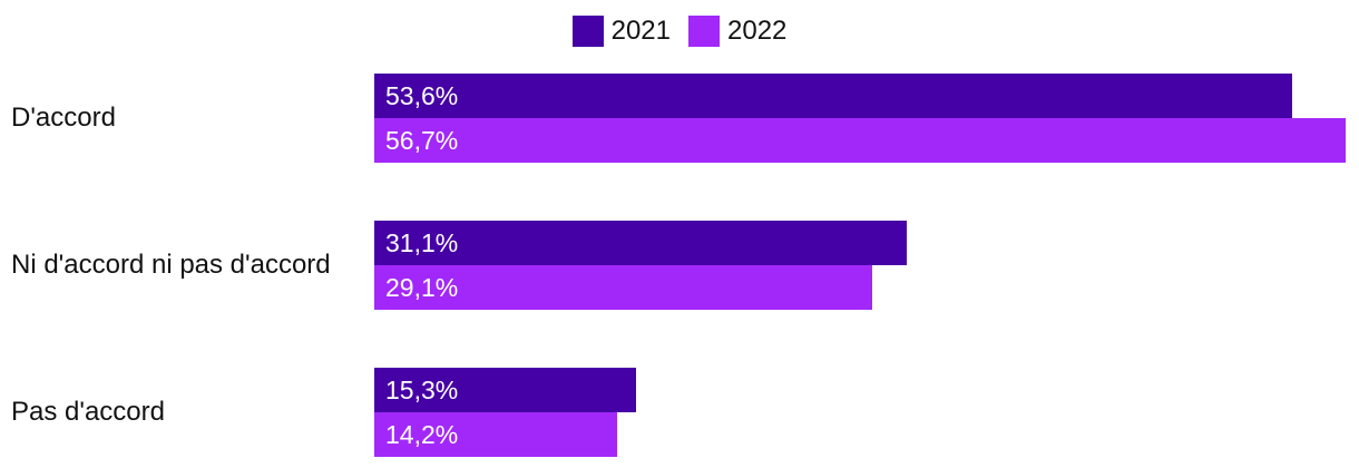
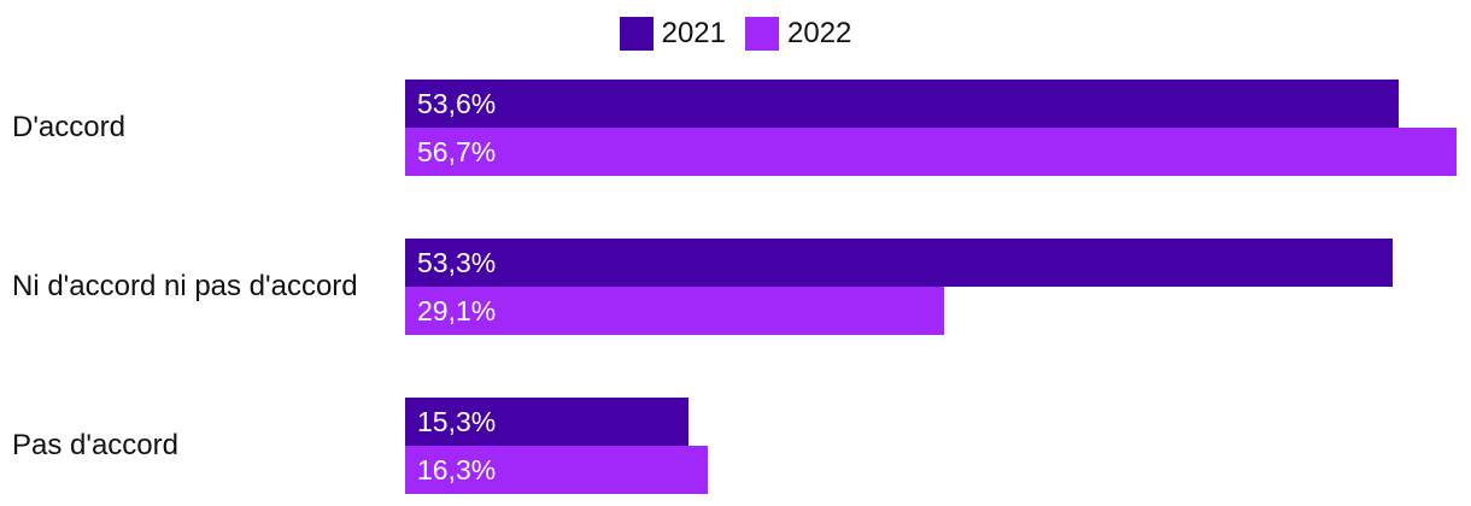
2021/Ni d'accord ni pas d'accord: 31,1% -> 53,3%
2022/Pas d'accord: 14,2% -> 16,3%
